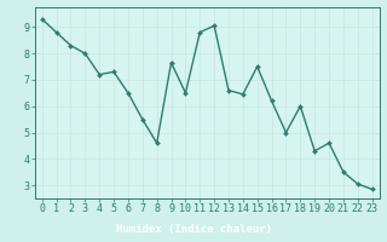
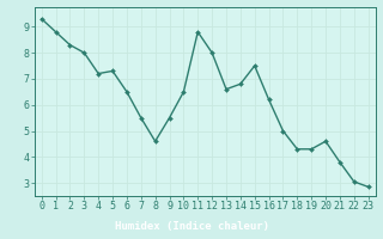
9: 7.65 -> 5.50
12: 9.05 -> 8.00
14: 6.45 -> 6.80
18: 6.00 -> 4.30
21: 3.50 -> 3.80
